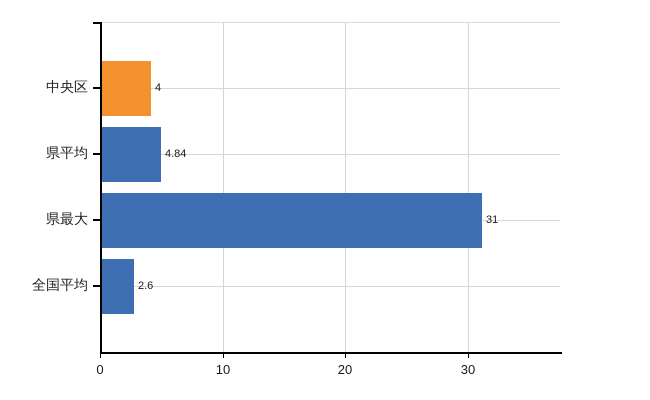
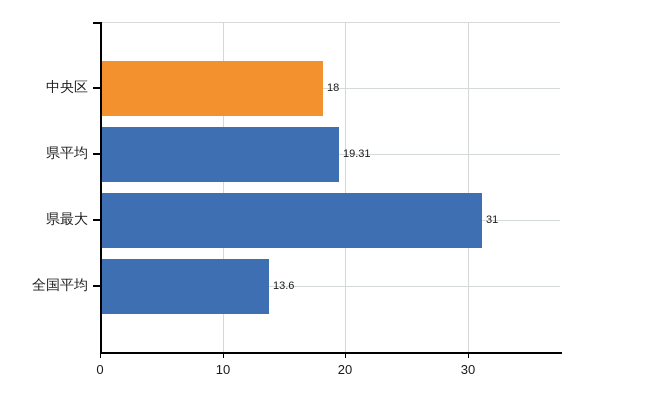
中央区: 4 -> 18
県平均: 4.84 -> 19.31
全国平均: 2.6 -> 13.6
